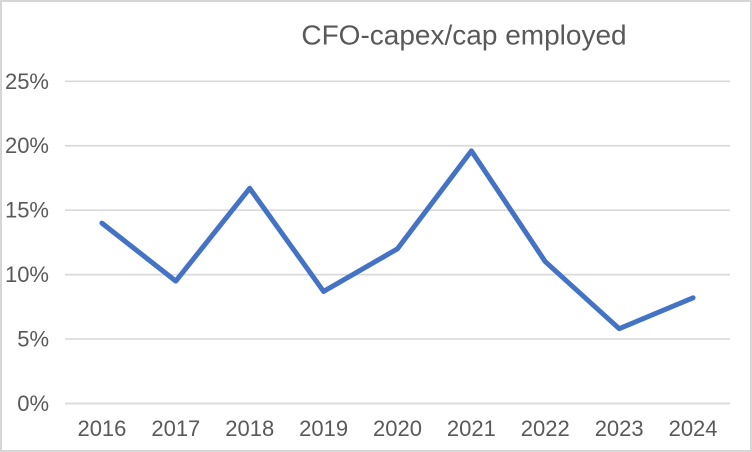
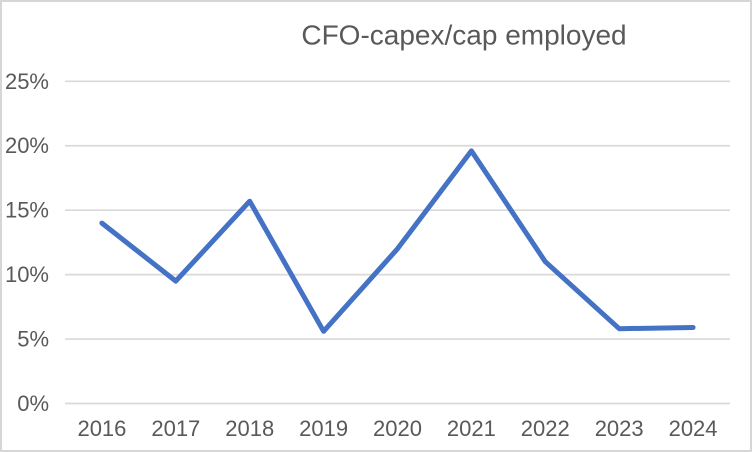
2018: 16.7% -> 15.7%
2019: 8.7% -> 5.6%
2024: 8.2% -> 5.9%
